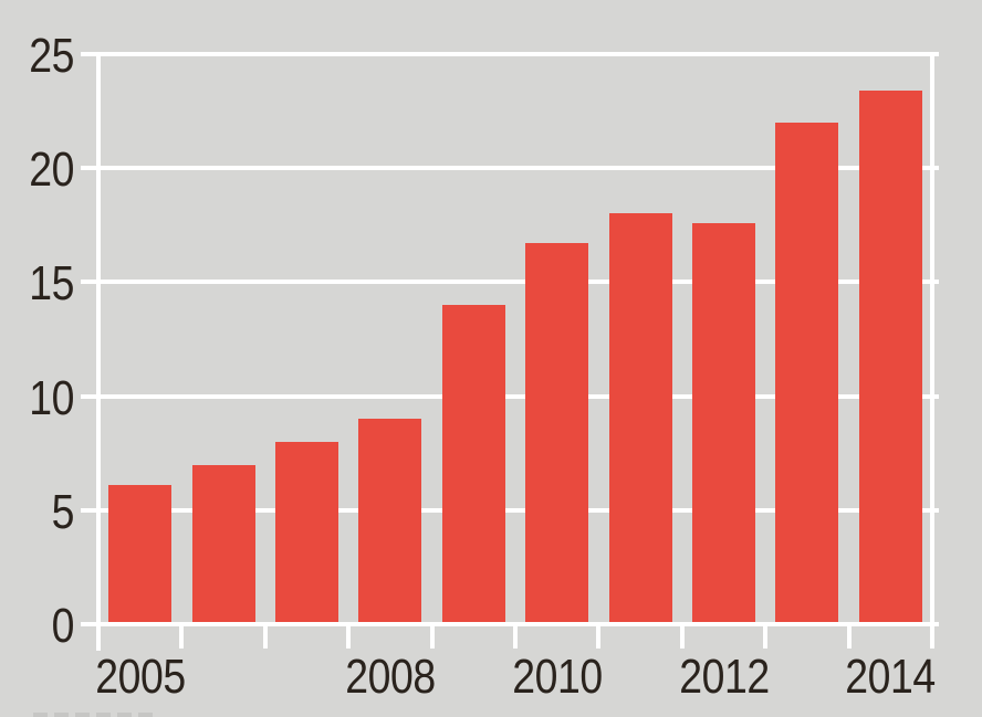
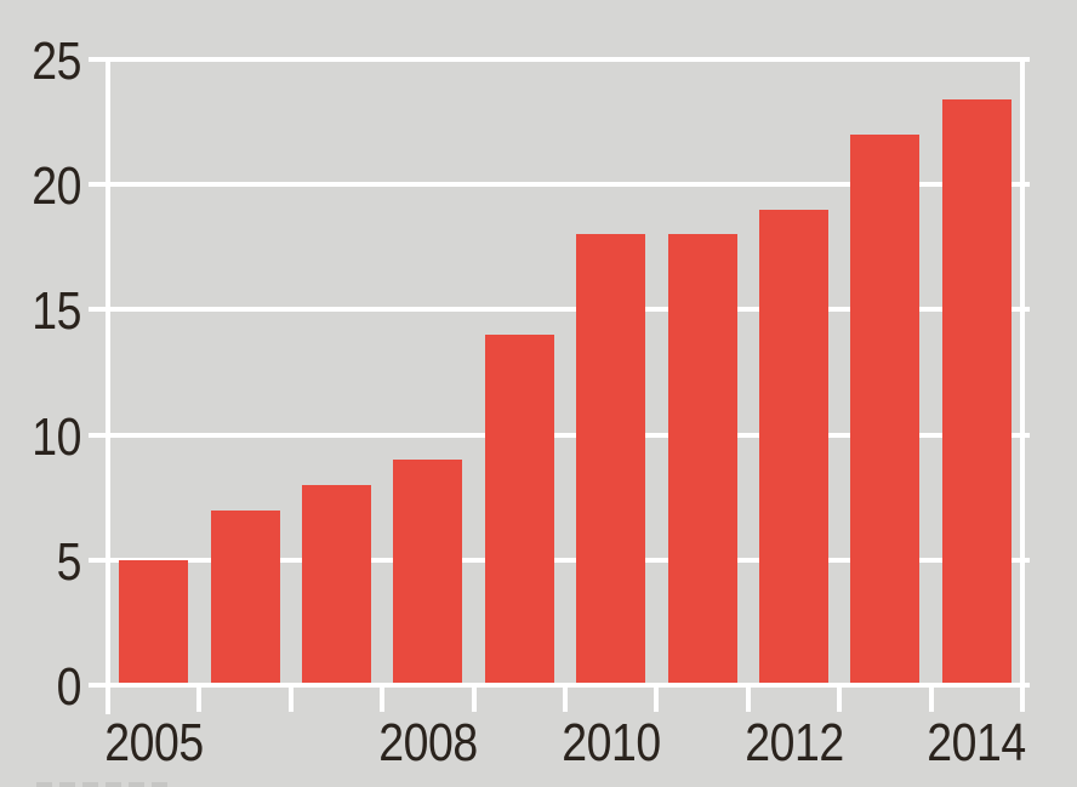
2005: 6.1 -> 5.0
2010: 16.7 -> 18.0
2012: 17.6 -> 19.0
